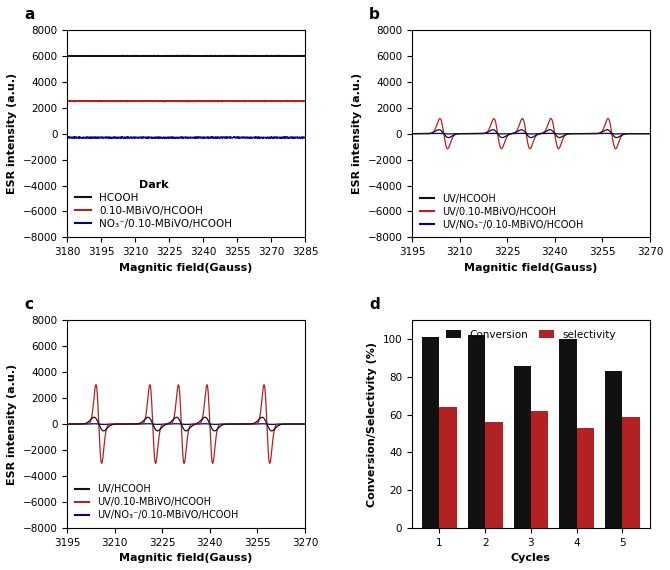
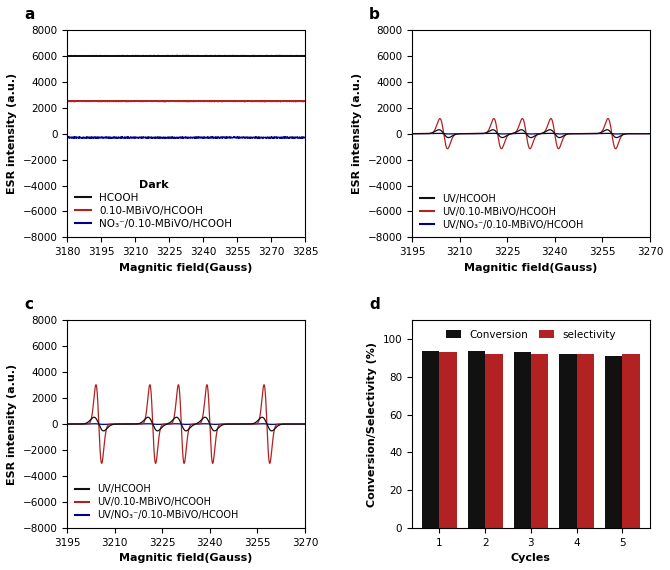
Conversion/1: 101 -> 94
selectivity/1: 64 -> 93
Conversion/2: 102 -> 94
selectivity/2: 56 -> 92
Conversion/3: 86 -> 93
selectivity/3: 62 -> 92
Conversion/4: 100 -> 92
selectivity/4: 53 -> 92
Conversion/5: 83 -> 91
selectivity/5: 59 -> 92
